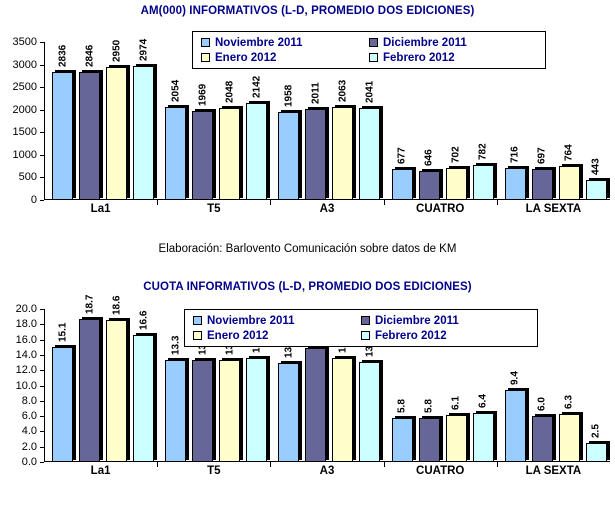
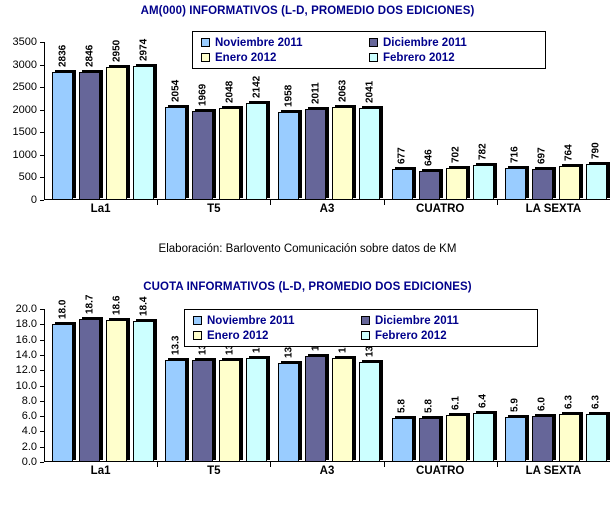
AM(000) INFORMATIVOS (L-D, PROMEDIO DOS EDICIONES)/Febrero 2012/LA SEXTA: 443 -> 790
CUOTA INFORMATIVOS (L-D, PROMEDIO DOS EDICIONES)/Noviembre 2011/La1: 15.1 -> 18.0
CUOTA INFORMATIVOS (L-D, PROMEDIO DOS EDICIONES)/Febrero 2012/La1: 16.6 -> 18.4
CUOTA INFORMATIVOS (L-D, PROMEDIO DOS EDICIONES)/Diciembre 2011/A3: 14.9 -> 13.8
CUOTA INFORMATIVOS (L-D, PROMEDIO DOS EDICIONES)/Noviembre 2011/LA SEXTA: 9.4 -> 5.9
CUOTA INFORMATIVOS (L-D, PROMEDIO DOS EDICIONES)/Febrero 2012/LA SEXTA: 2.5 -> 6.3
